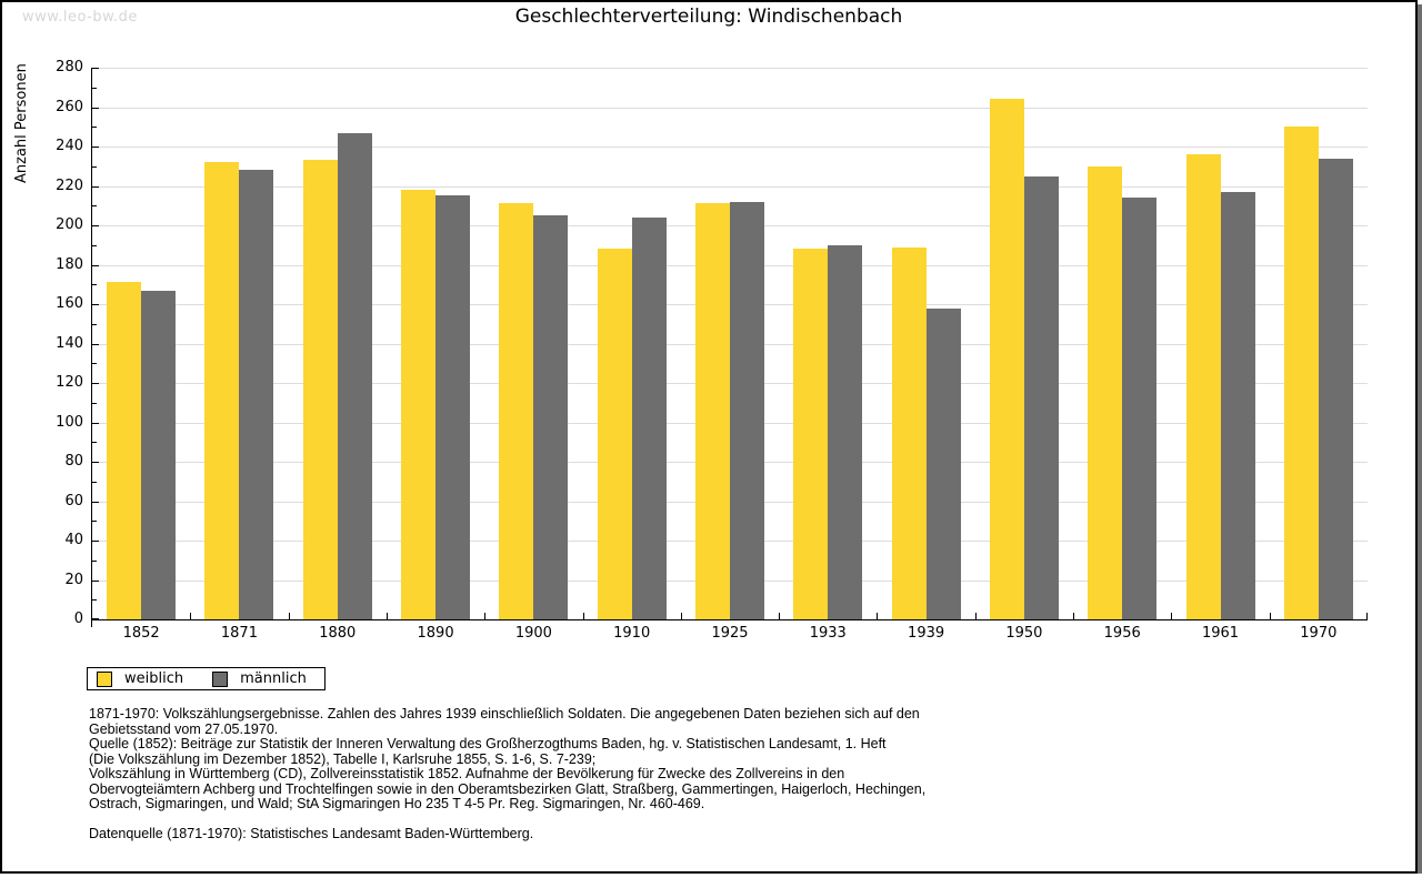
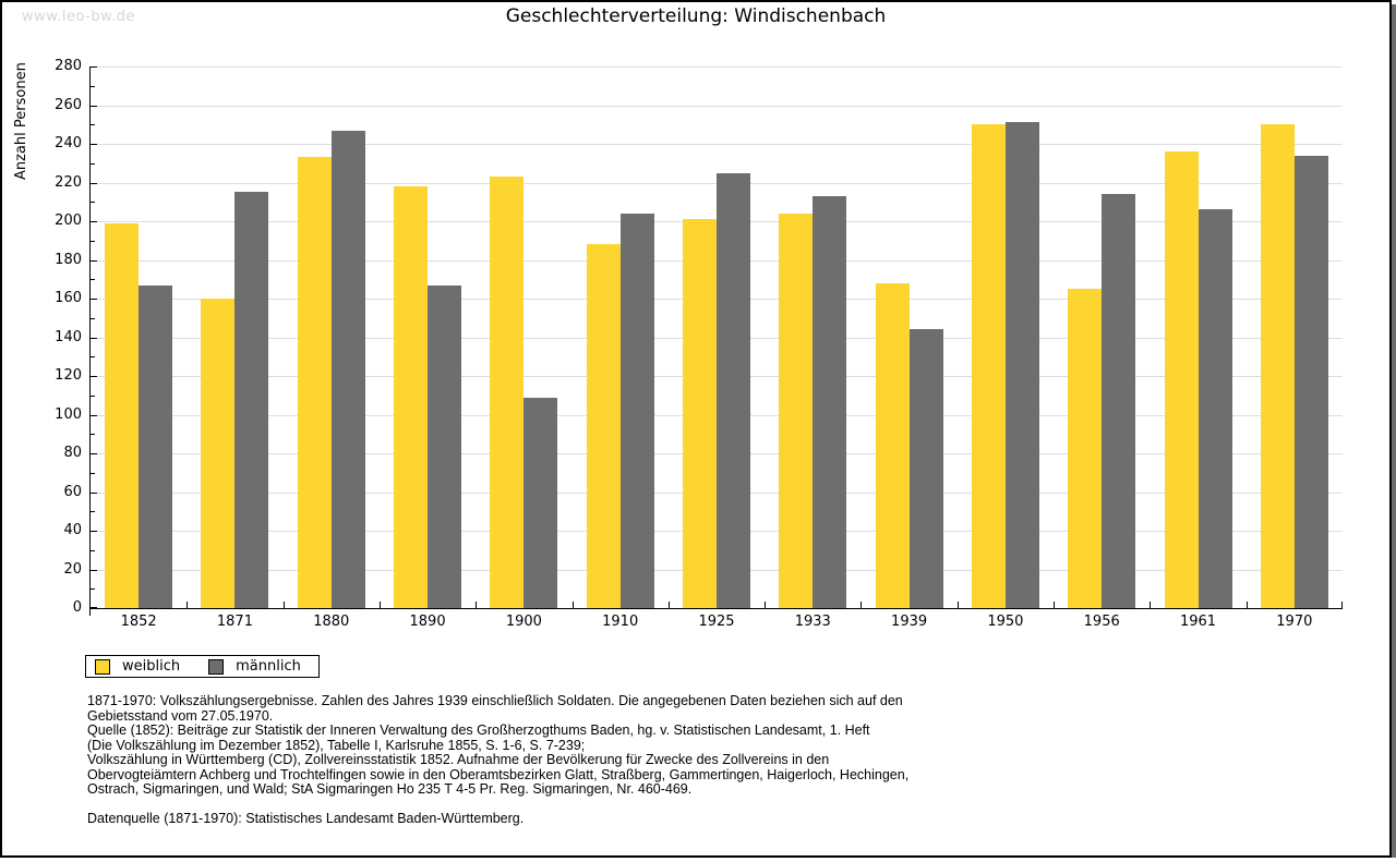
weiblich/1852: 171 -> 199
weiblich/1871: 232 -> 160
männlich/1871: 228 -> 215
männlich/1890: 215 -> 167
weiblich/1900: 211 -> 223
männlich/1900: 205 -> 109
weiblich/1925: 211 -> 201
männlich/1925: 212 -> 225
weiblich/1933: 188 -> 204
männlich/1933: 190 -> 213
weiblich/1939: 189 -> 168
männlich/1939: 158 -> 144
weiblich/1950: 264 -> 250
männlich/1950: 225 -> 251
weiblich/1956: 230 -> 165
männlich/1961: 217 -> 206
